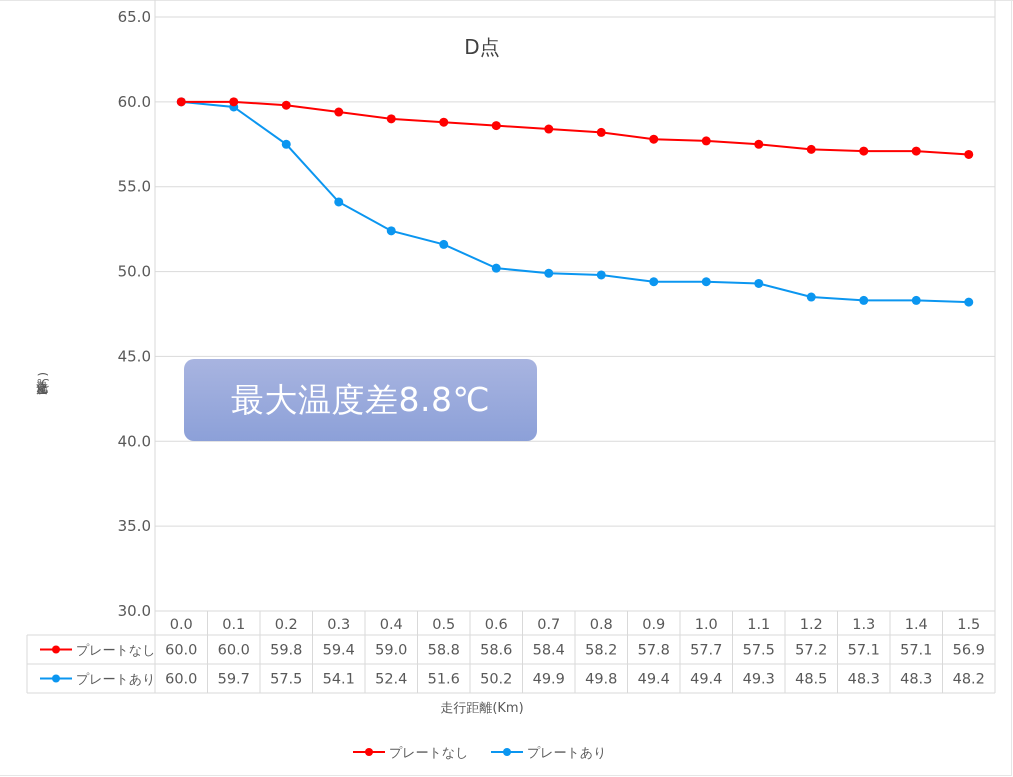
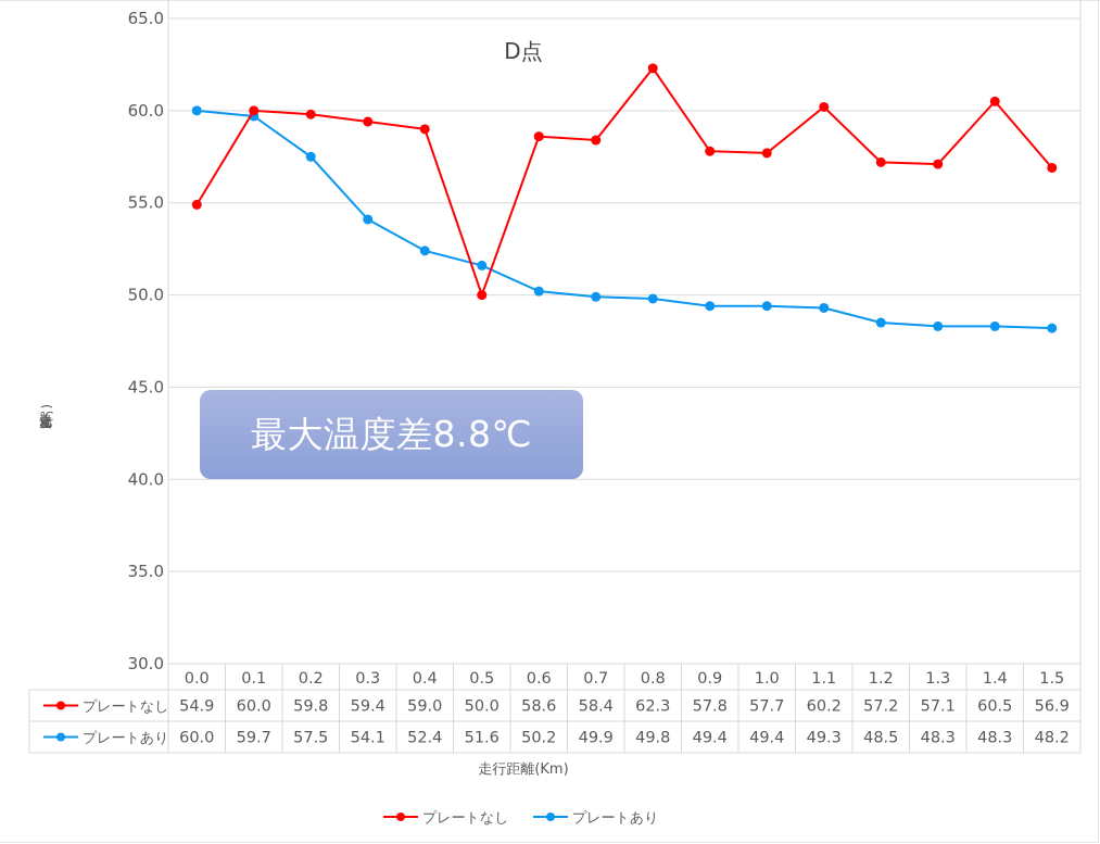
プレートなし/0.0: 60.0 -> 54.9
プレートなし/0.5: 58.8 -> 50.0
プレートなし/0.8: 58.2 -> 62.3
プレートなし/1.1: 57.5 -> 60.2
プレートなし/1.4: 57.1 -> 60.5
